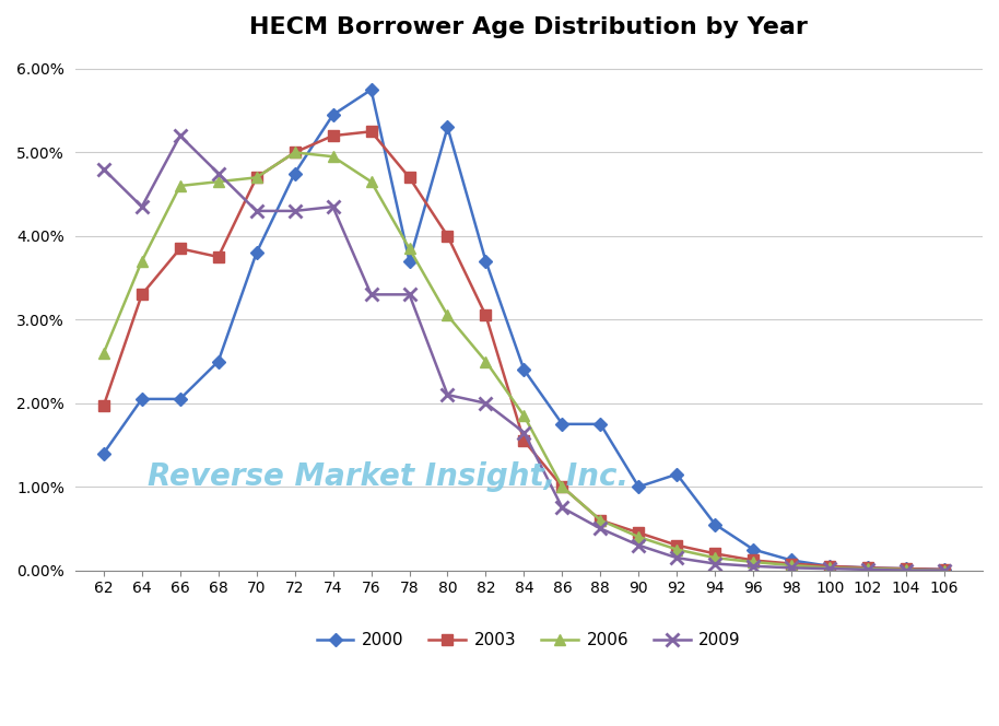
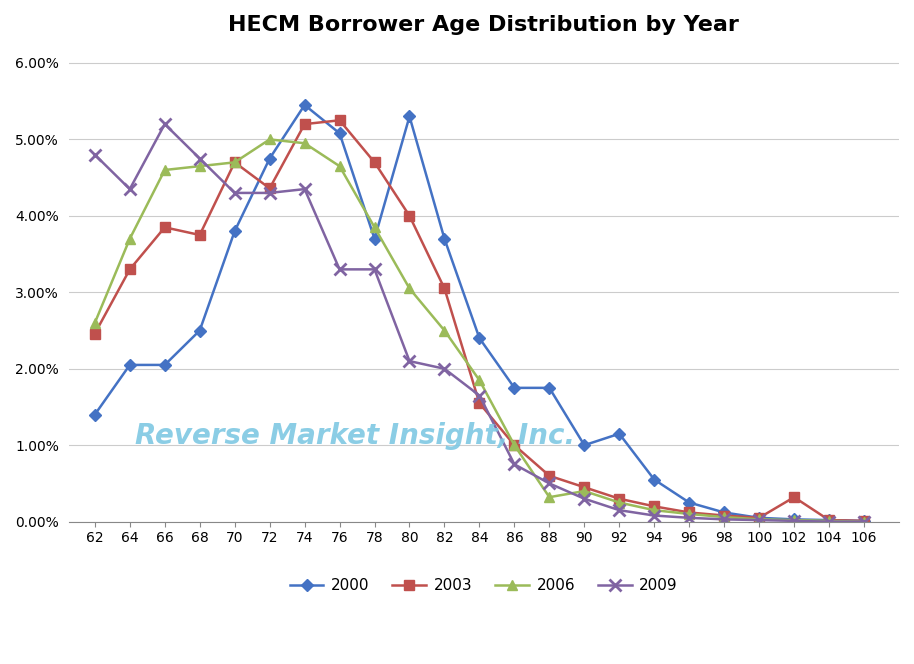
2003/62: 1.97% -> 2.46%
2003/72: 5.00% -> 4.36%
2000/76: 5.75% -> 5.08%
2006/88: 0.60% -> 0.32%
2003/102: 0.03% -> 0.32%
